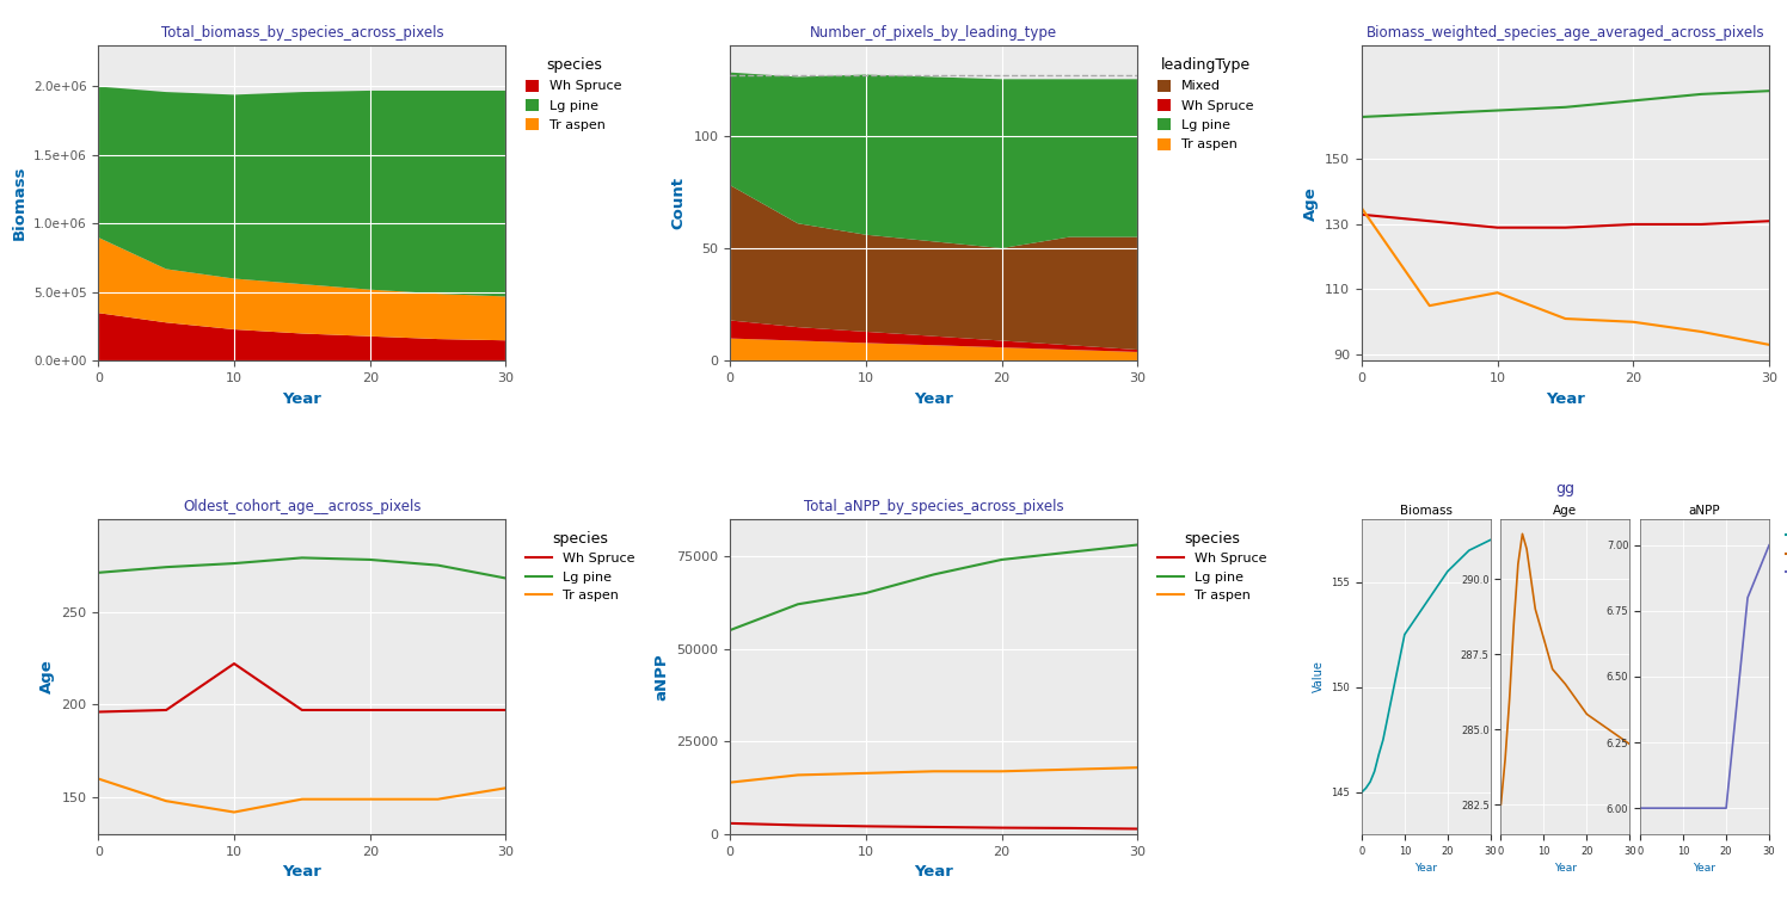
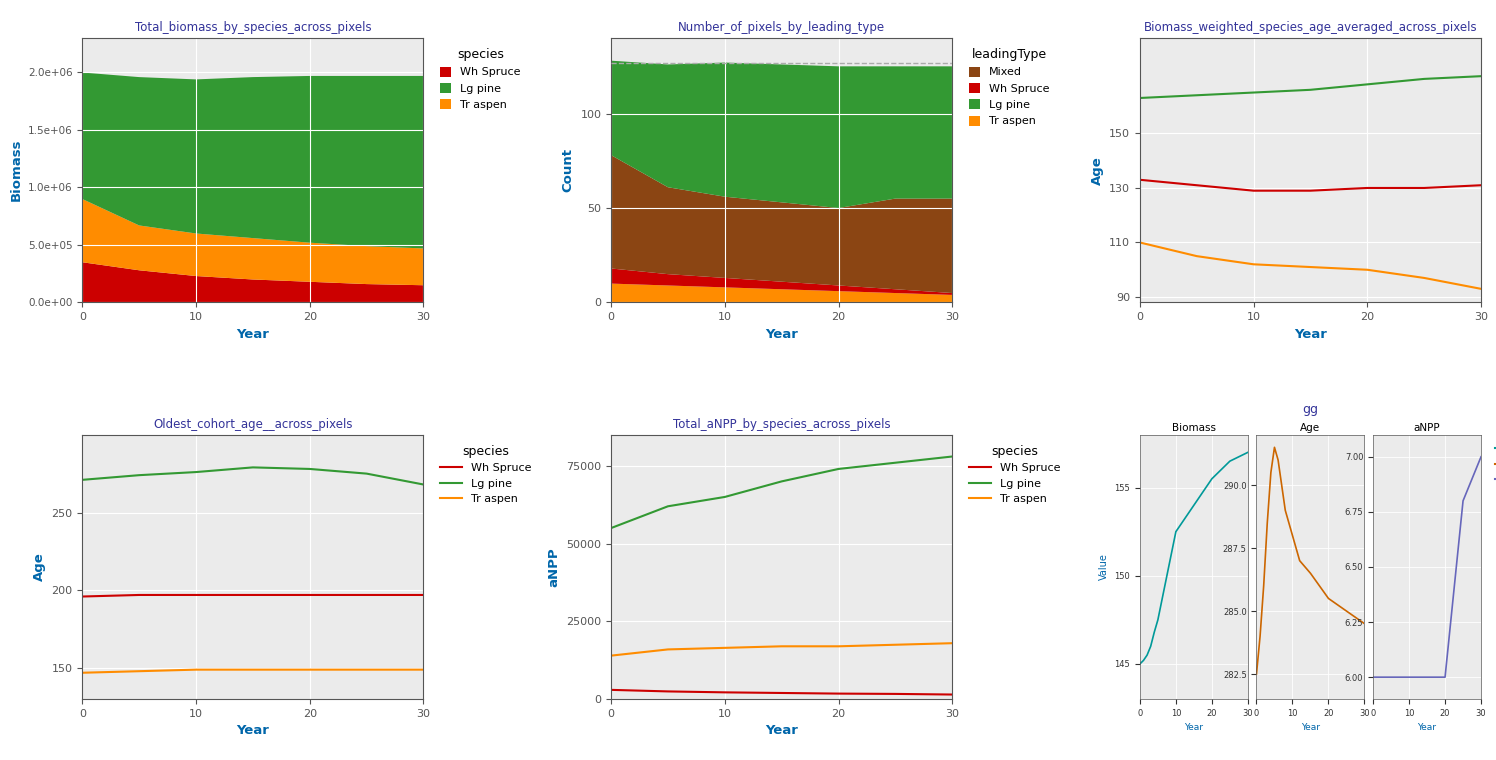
Biomass_weighted_species_age_averaged_across_pixels/Tr aspen/0: 135 -> 110
Biomass_weighted_species_age_averaged_across_pixels/Tr aspen/10: 109 -> 102
Oldest_cohort_age__across_pixels/Tr aspen/0: 160 -> 147
Oldest_cohort_age__across_pixels/Wh Spruce/10: 222 -> 197
Oldest_cohort_age__across_pixels/Tr aspen/10: 142 -> 149
Oldest_cohort_age__across_pixels/Tr aspen/30: 155 -> 149
